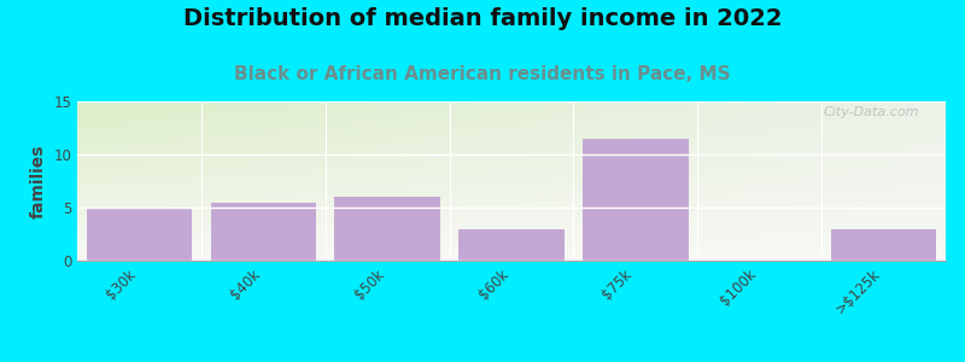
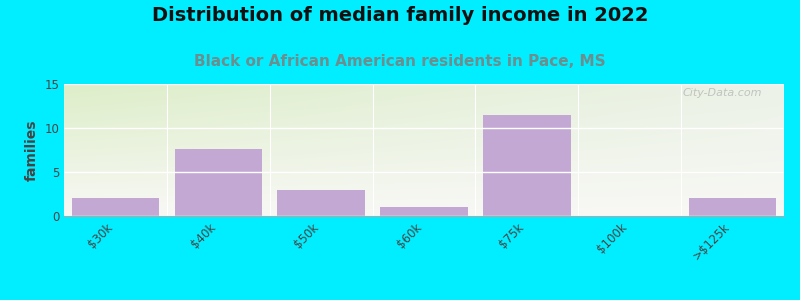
$30k: 5.0 -> 2.0
$40k: 5.5 -> 7.6
$50k: 6.0 -> 3.0
$60k: 3.0 -> 1.0
>$125k: 3.0 -> 2.0
